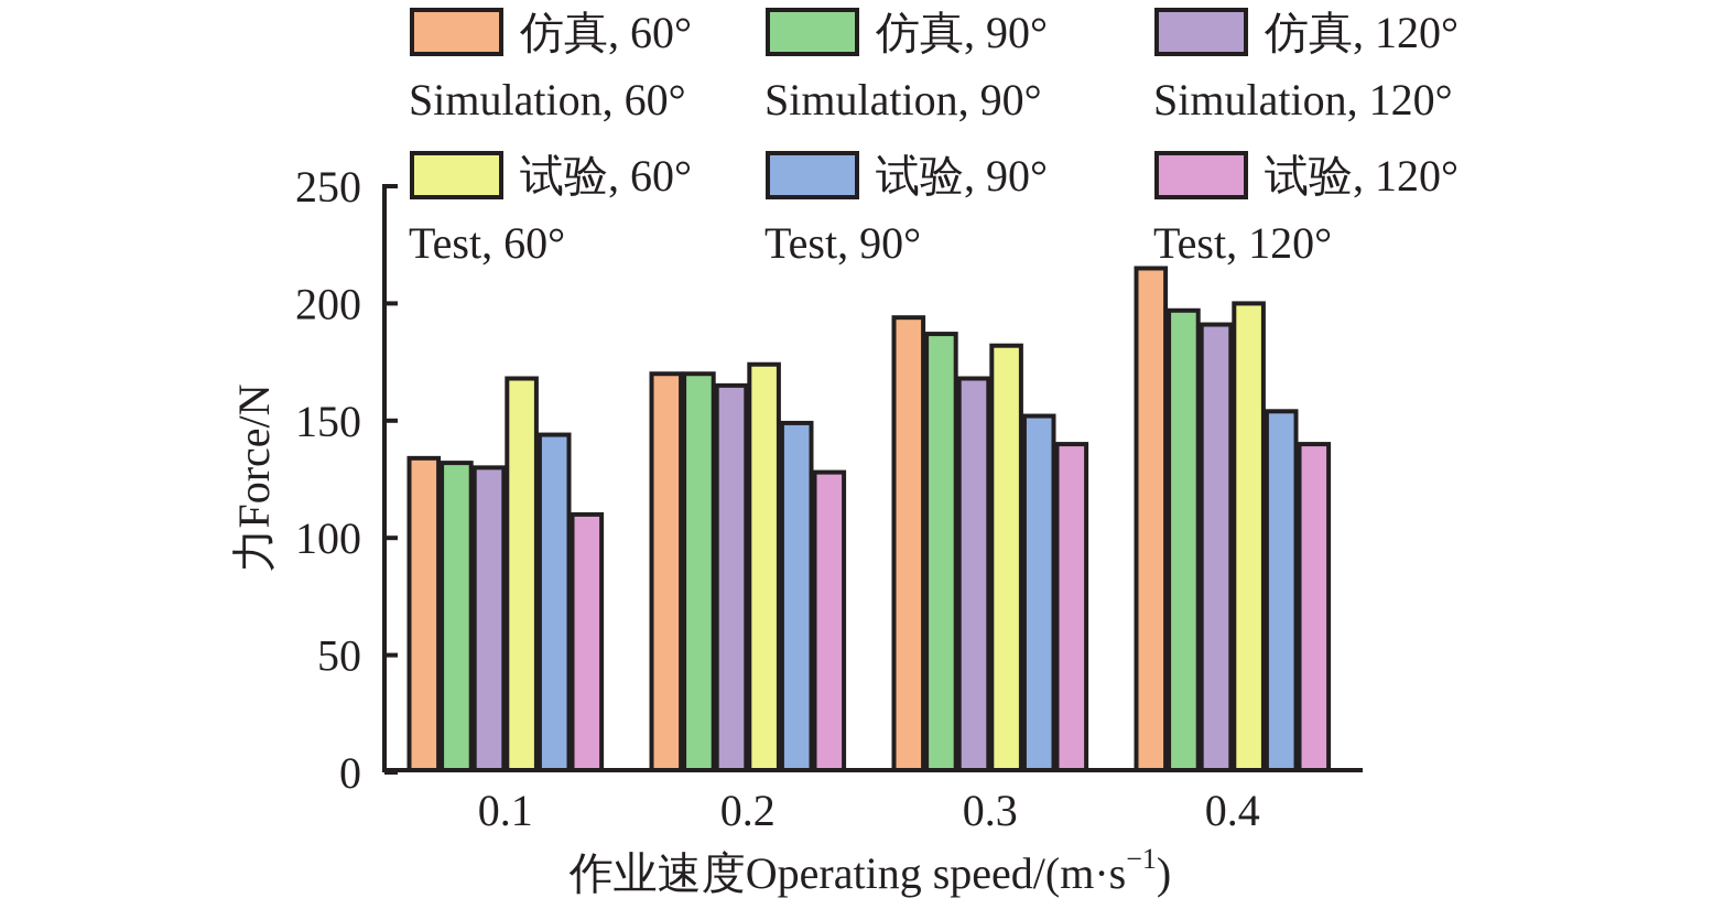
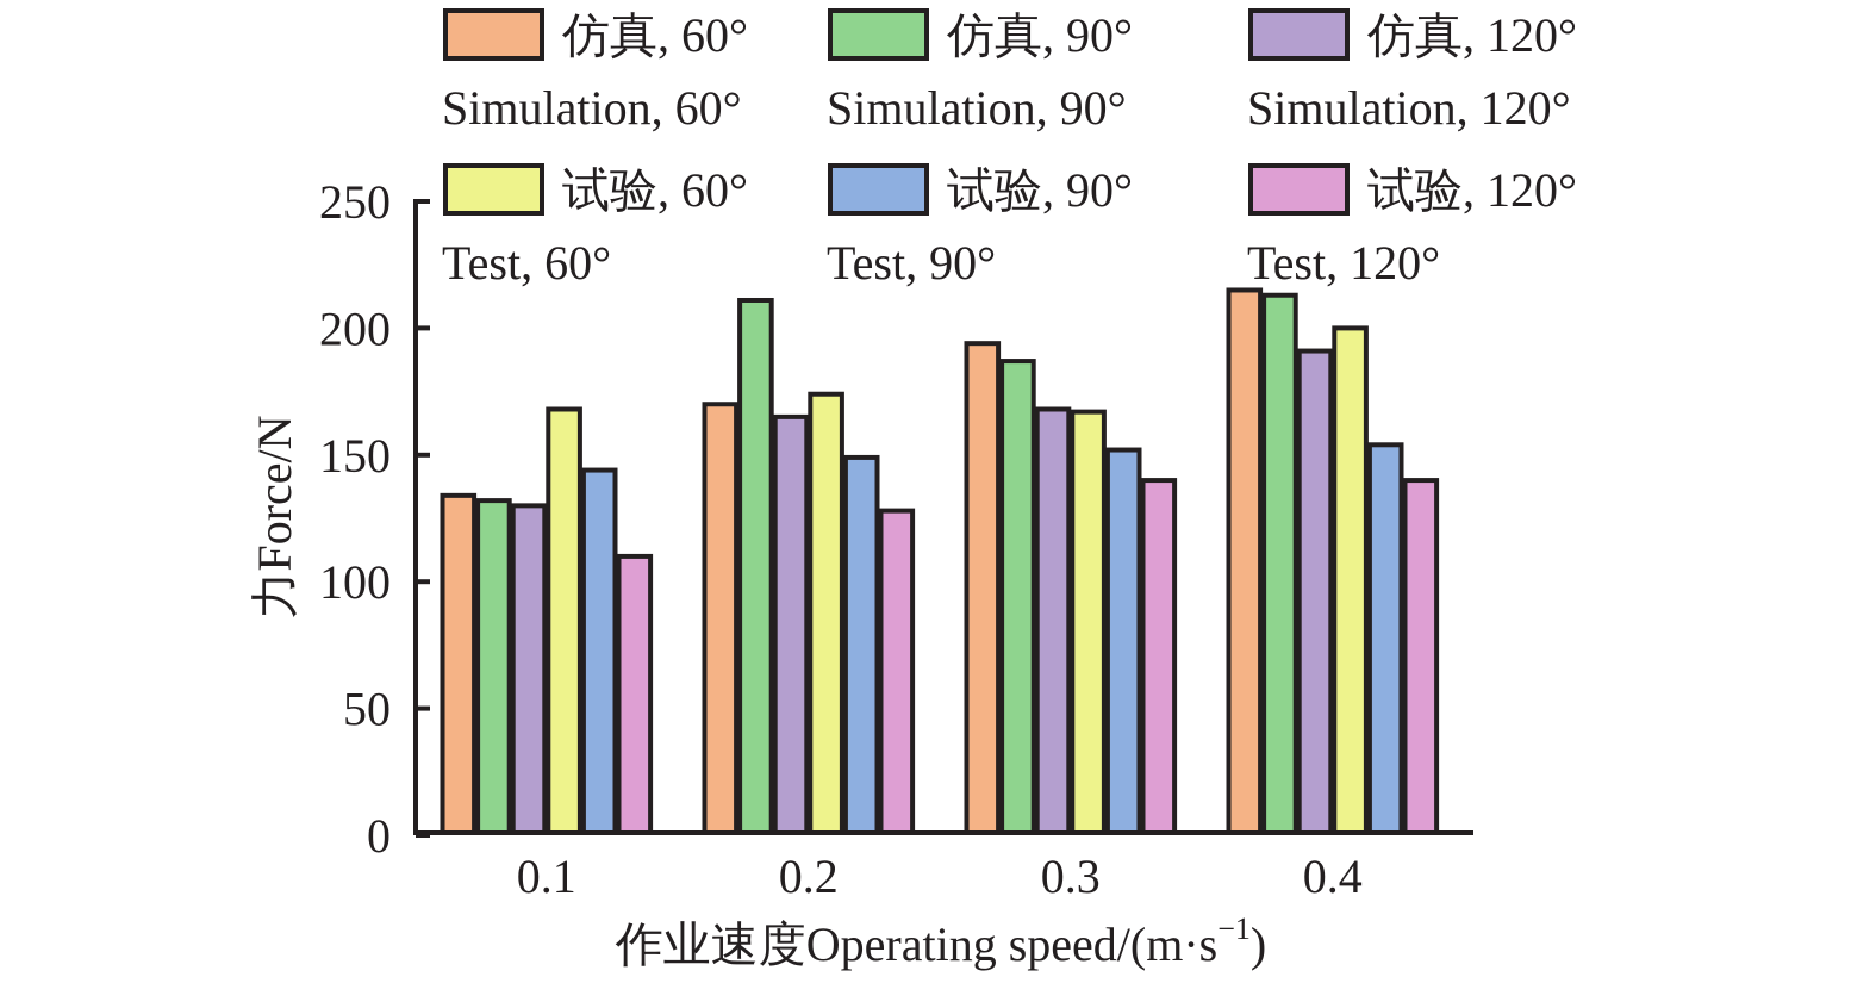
仿真, 90°/0.2: 170 -> 211
试验, 60°/0.3: 182 -> 167
仿真, 90°/0.4: 197 -> 213
